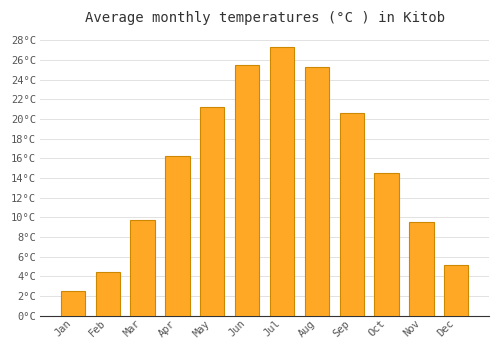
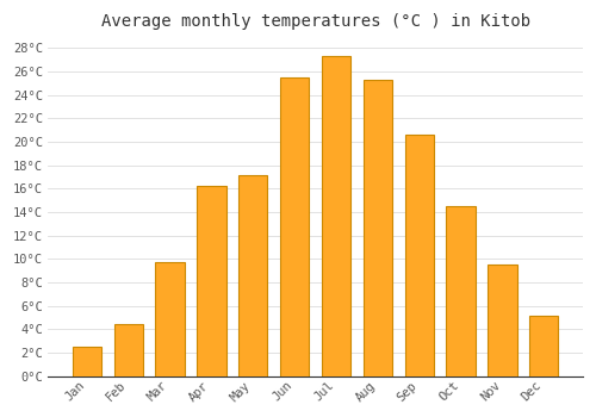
May: 21.2°C -> 17.2°C
